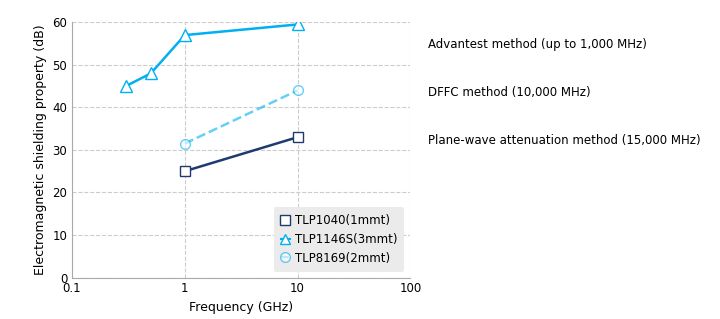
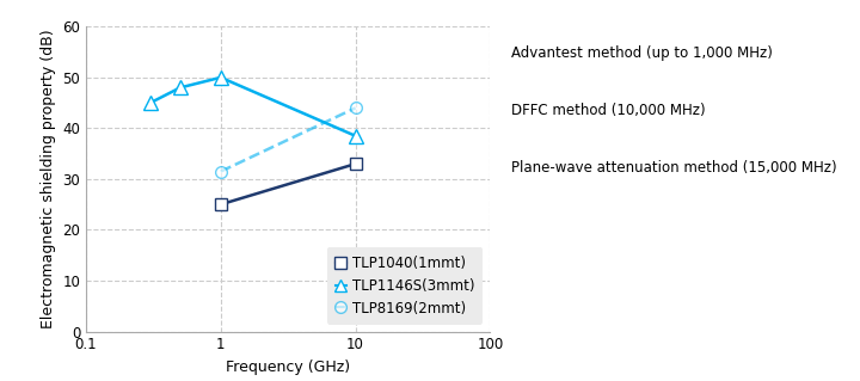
1: 57.0 -> 50.0
10: 59.5 -> 38.5
